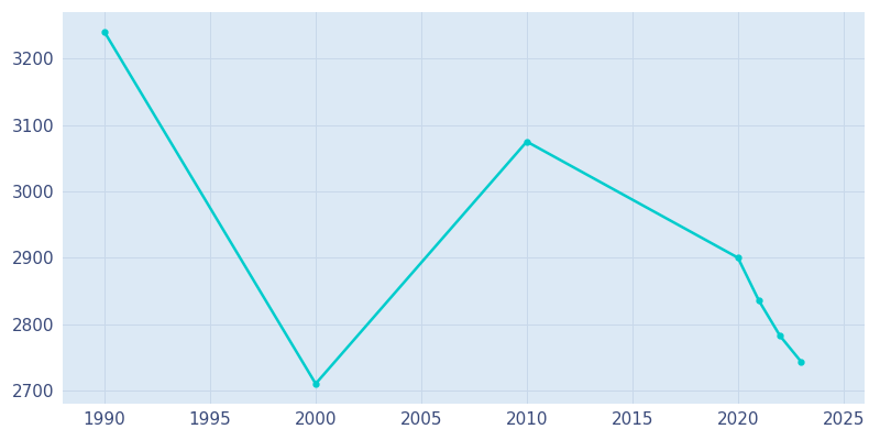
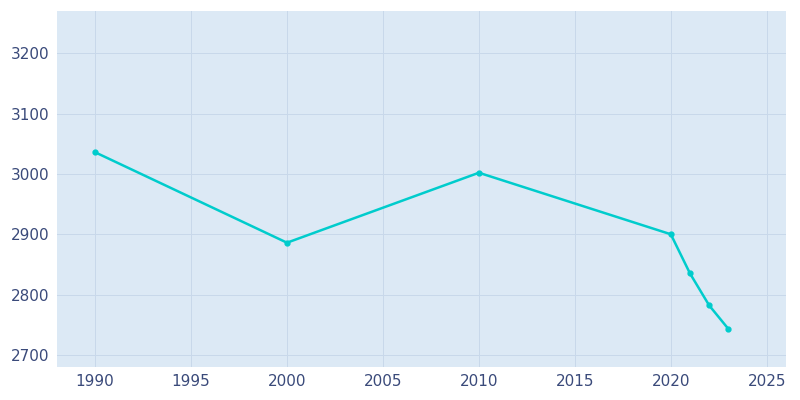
1990: 3240 -> 3036
2000: 2710 -> 2886
2010: 3075 -> 3002
